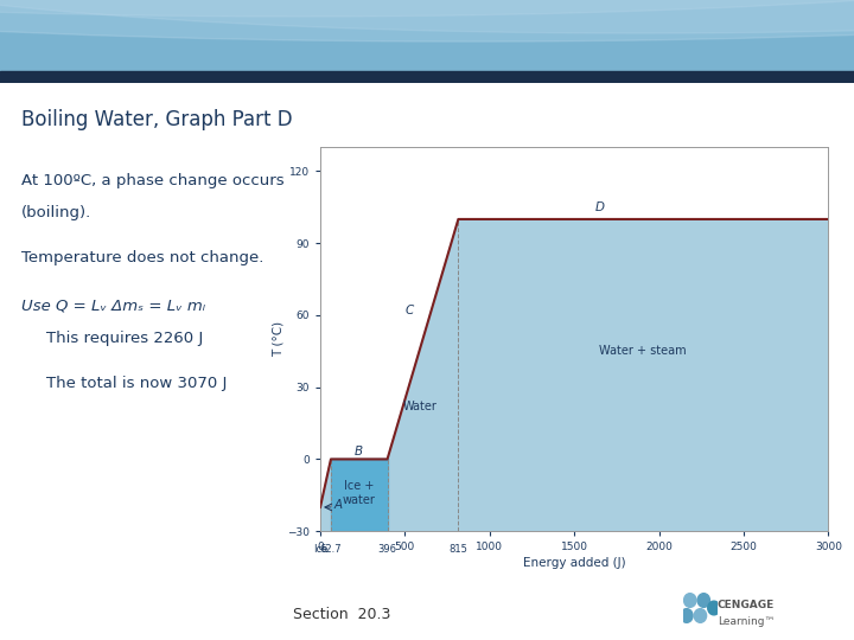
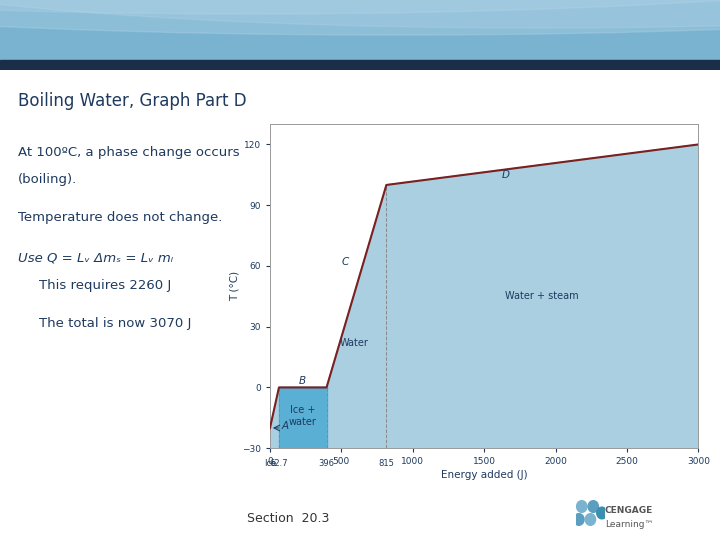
3000: 100 -> 120
